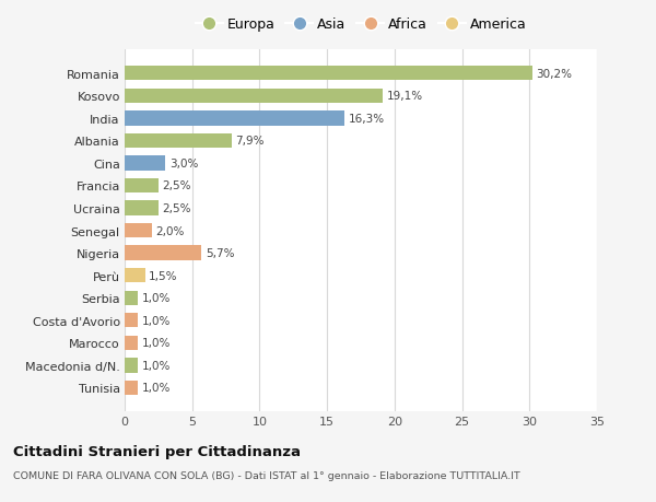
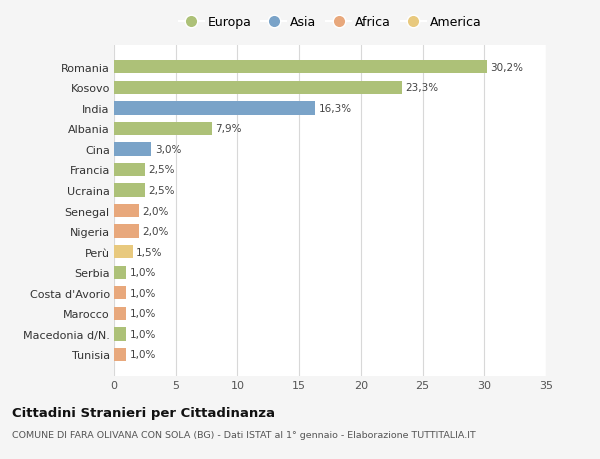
Kosovo: 19,1% -> 23,3%
Nigeria: 5,7% -> 2,0%
